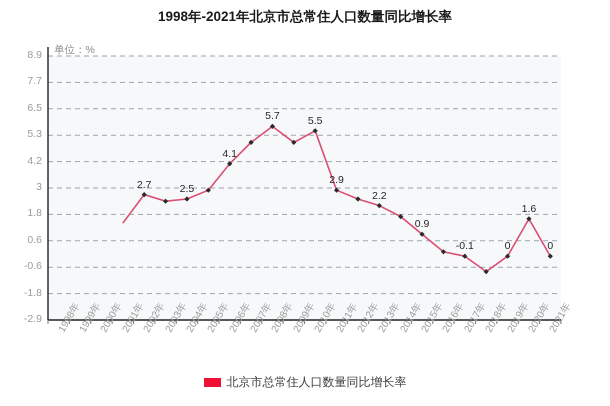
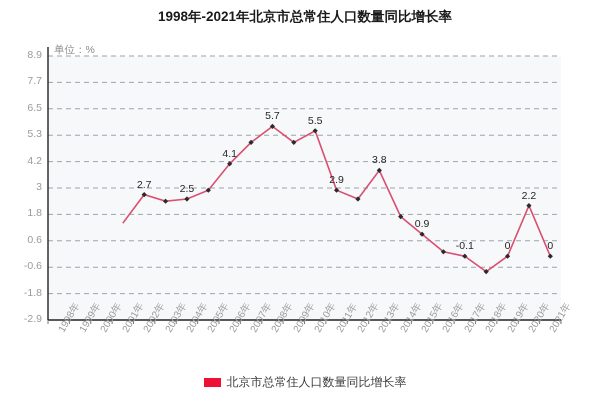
2013年: 2.2 -> 3.8
2020年: 1.6 -> 2.2
